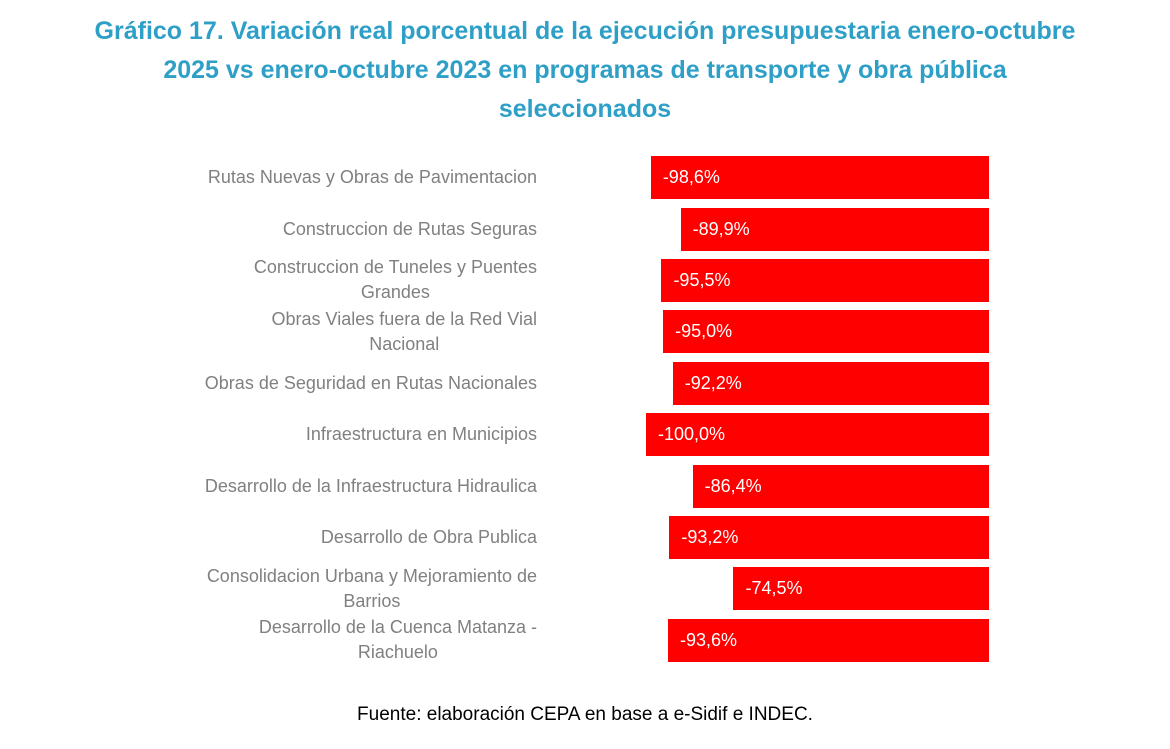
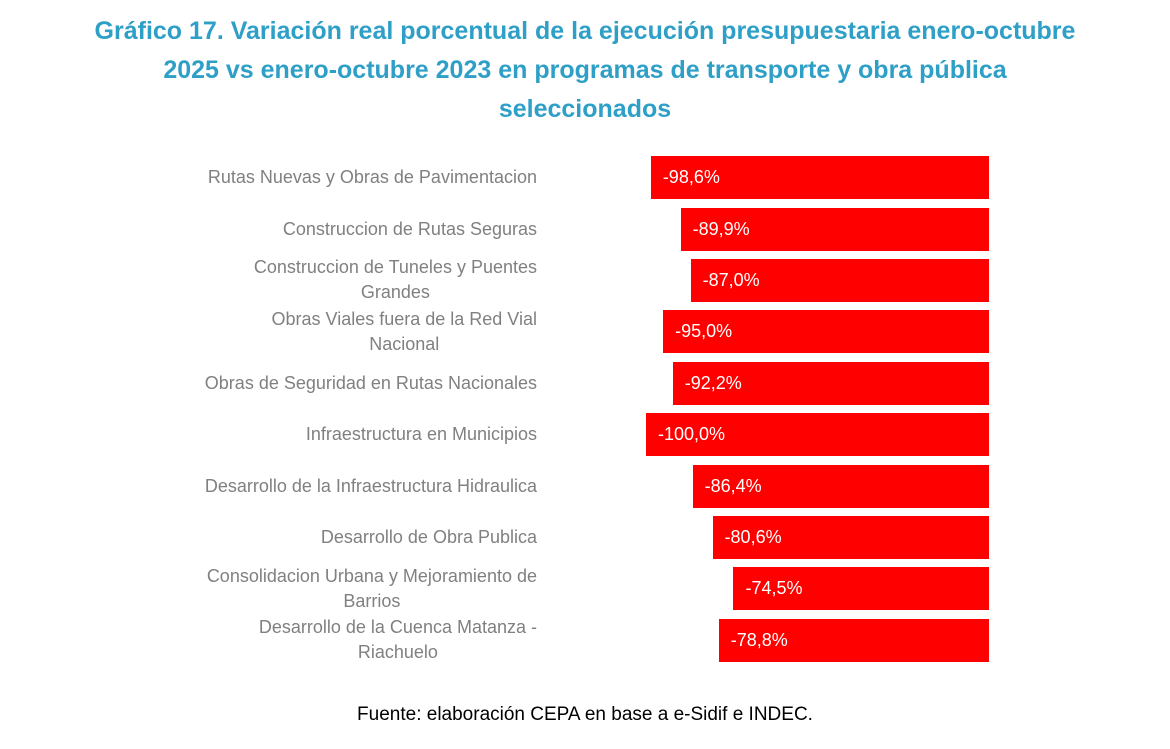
Construccion de Tuneles y Puentes Grandes: -95,5% -> -87,0%
Desarrollo de Obra Publica: -93,2% -> -80,6%
Desarrollo de la Cuenca Matanza - Riachuelo: -93,6% -> -78,8%
